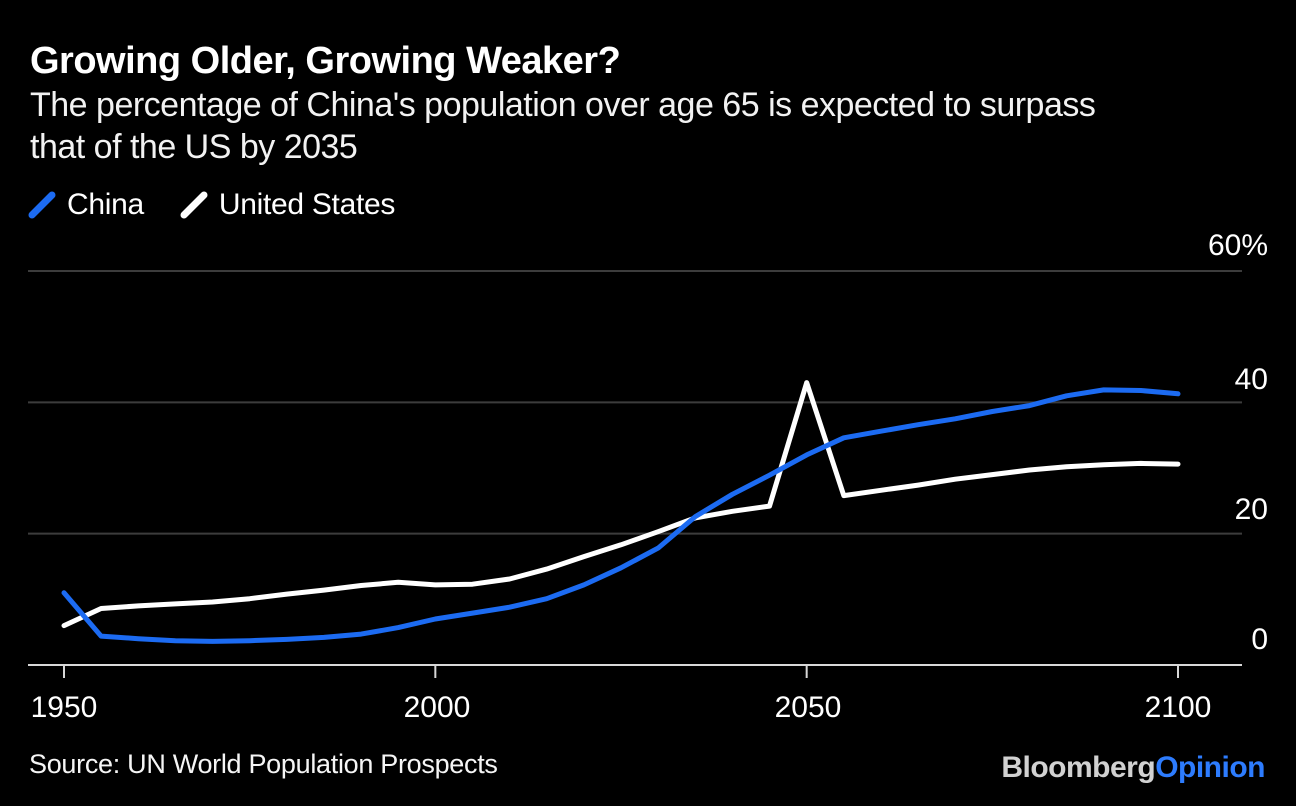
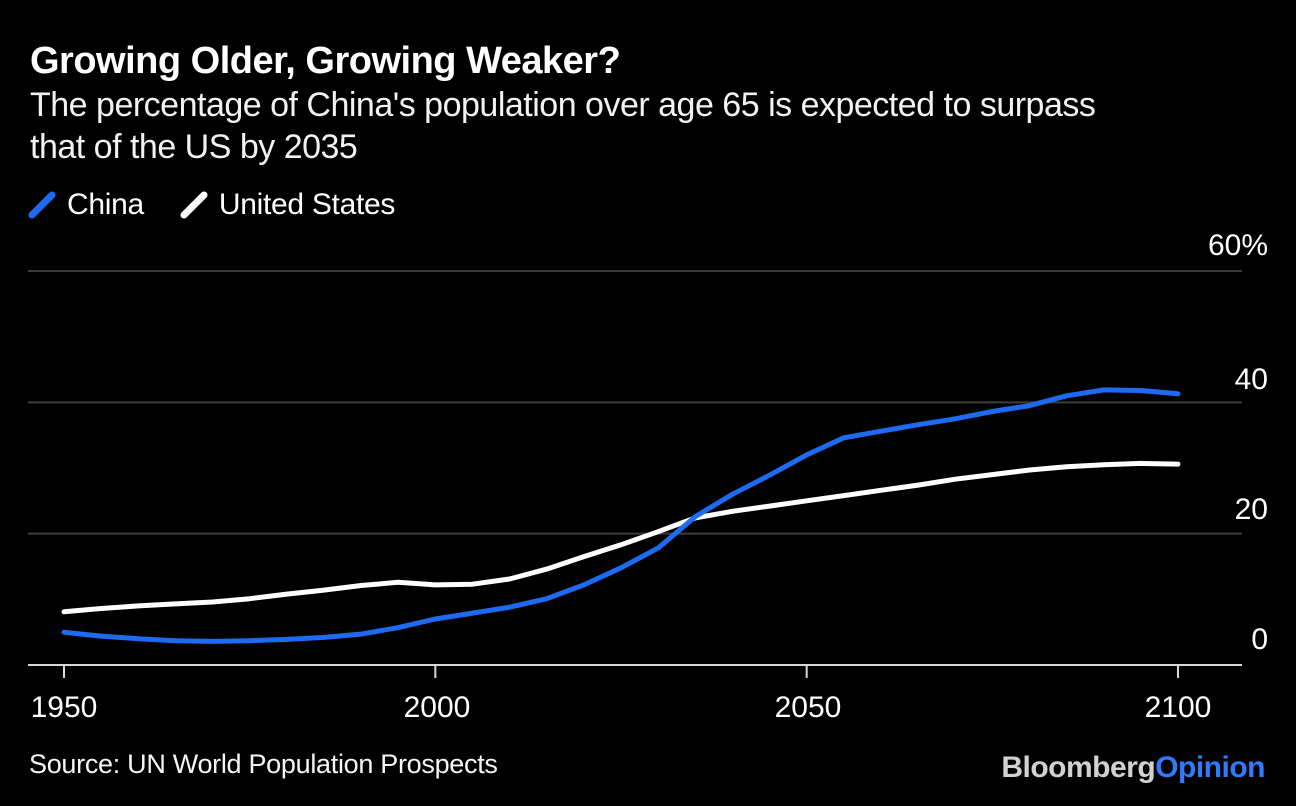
China/1950: 11% -> 5%
United States/1950: 6% -> 8%
United States/2050: 43% -> 25%
